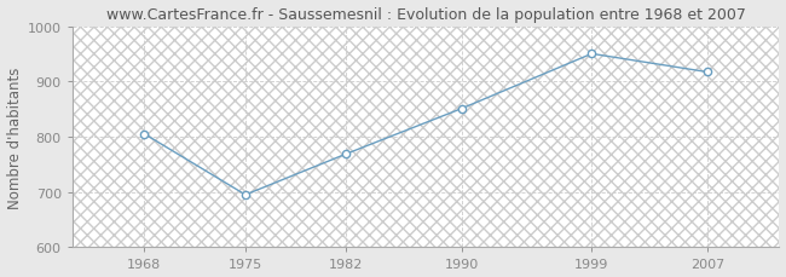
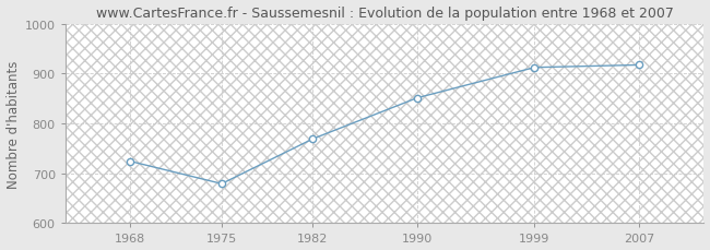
1968: 805 -> 724
1975: 695 -> 679
1999: 950 -> 912
